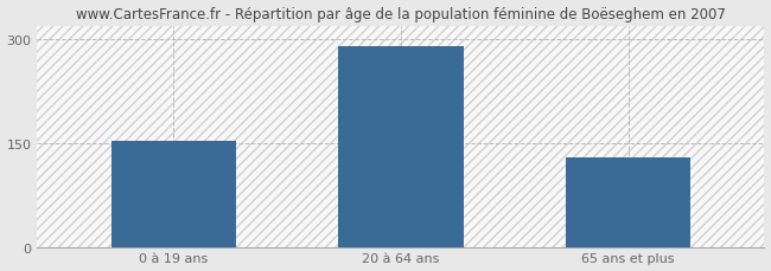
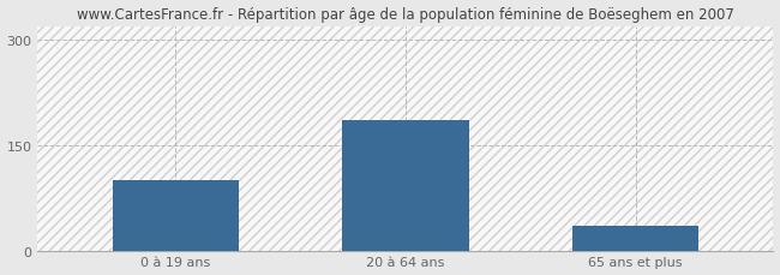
0 à 19 ans: 154 -> 100
20 à 64 ans: 290 -> 185
65 ans et plus: 130 -> 35
